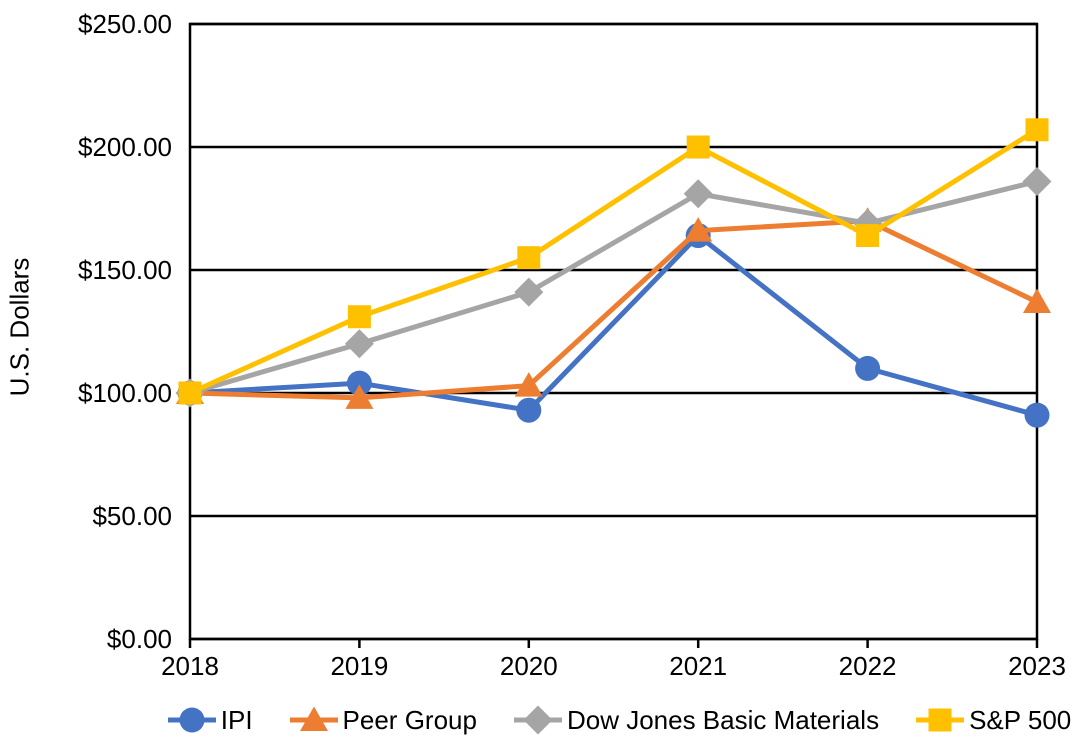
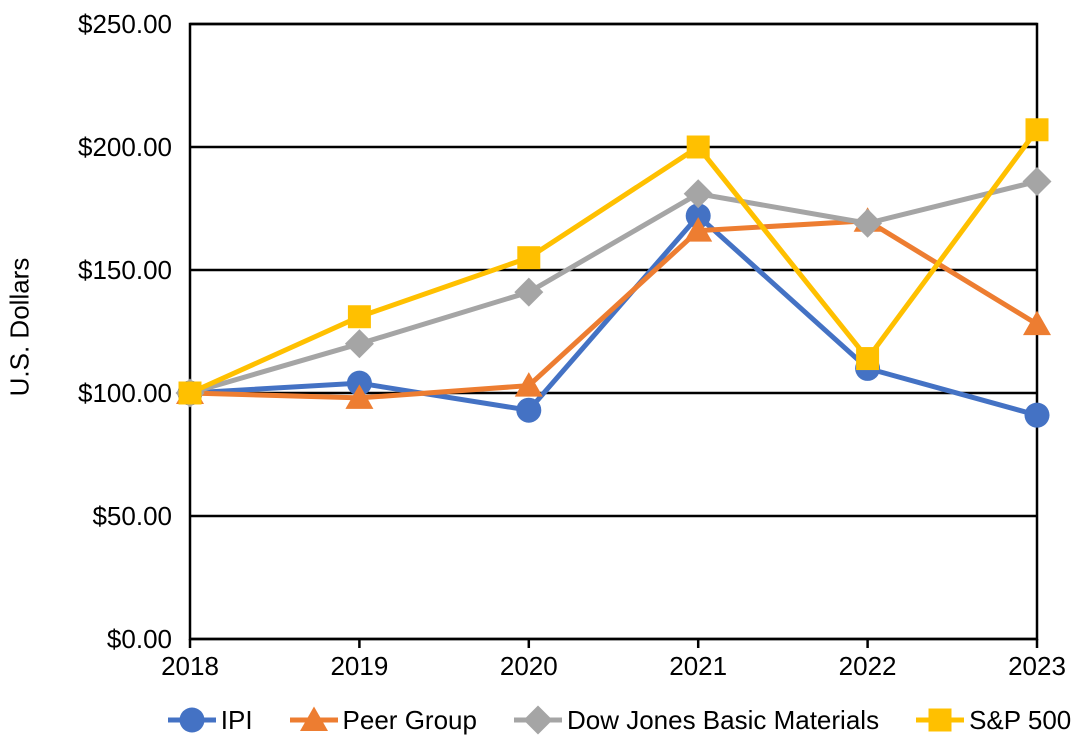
IPI/2021: $164 -> $172
S&P 500/2022: $164 -> $114
Peer Group/2023: $137 -> $128
